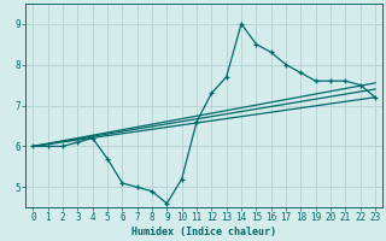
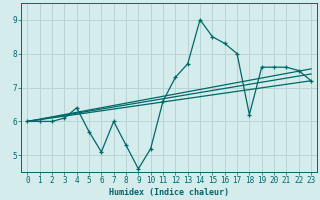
4: 6.2 -> 6.4
7: 5.0 -> 6.0
8: 4.9 -> 5.3
18: 7.8 -> 6.2
